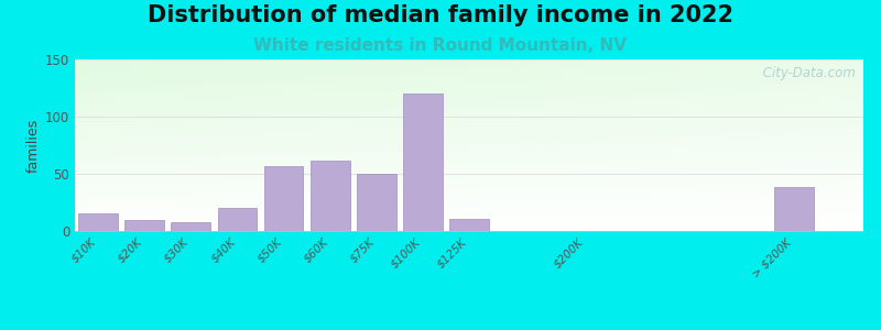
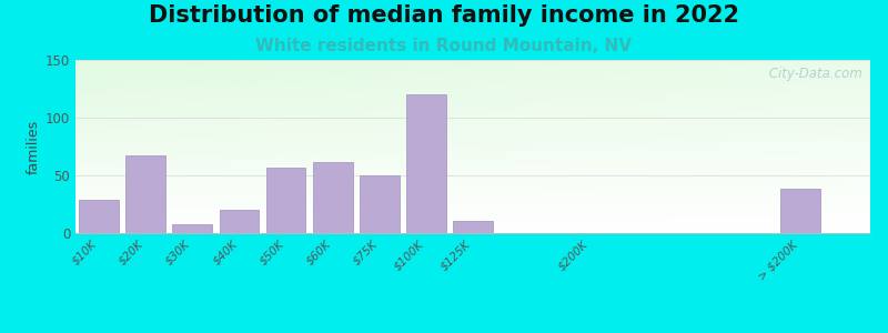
$10K: 15 -> 29
$20K: 10 -> 67
